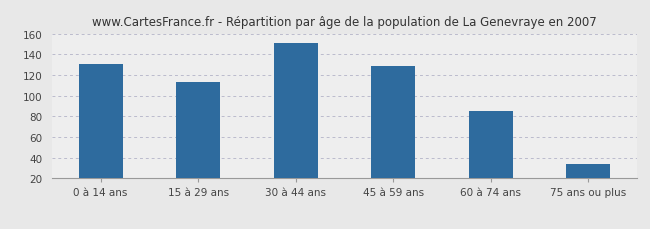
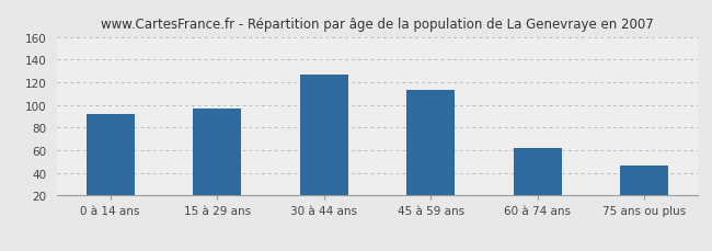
0 à 14 ans: 131 -> 92
15 à 29 ans: 113 -> 97
30 à 44 ans: 151 -> 127
45 à 59 ans: 129 -> 113
60 à 74 ans: 85 -> 62
75 ans ou plus: 34 -> 46
